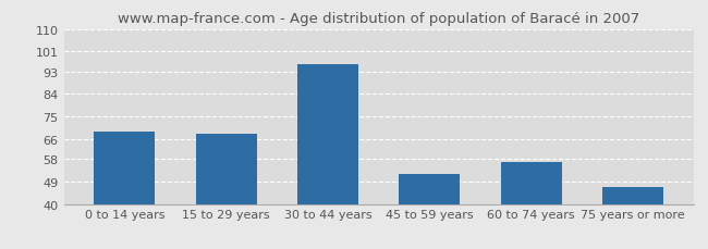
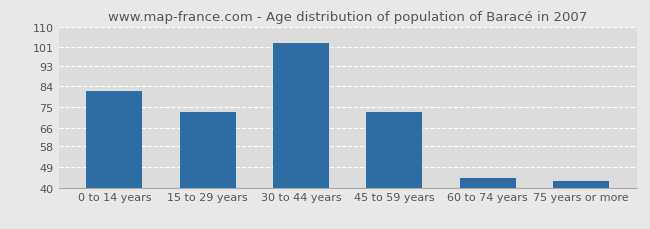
0 to 14 years: 69 -> 82
15 to 29 years: 68 -> 73
30 to 44 years: 96 -> 103
45 to 59 years: 52 -> 73
60 to 74 years: 57 -> 44
75 years or more: 47 -> 43
